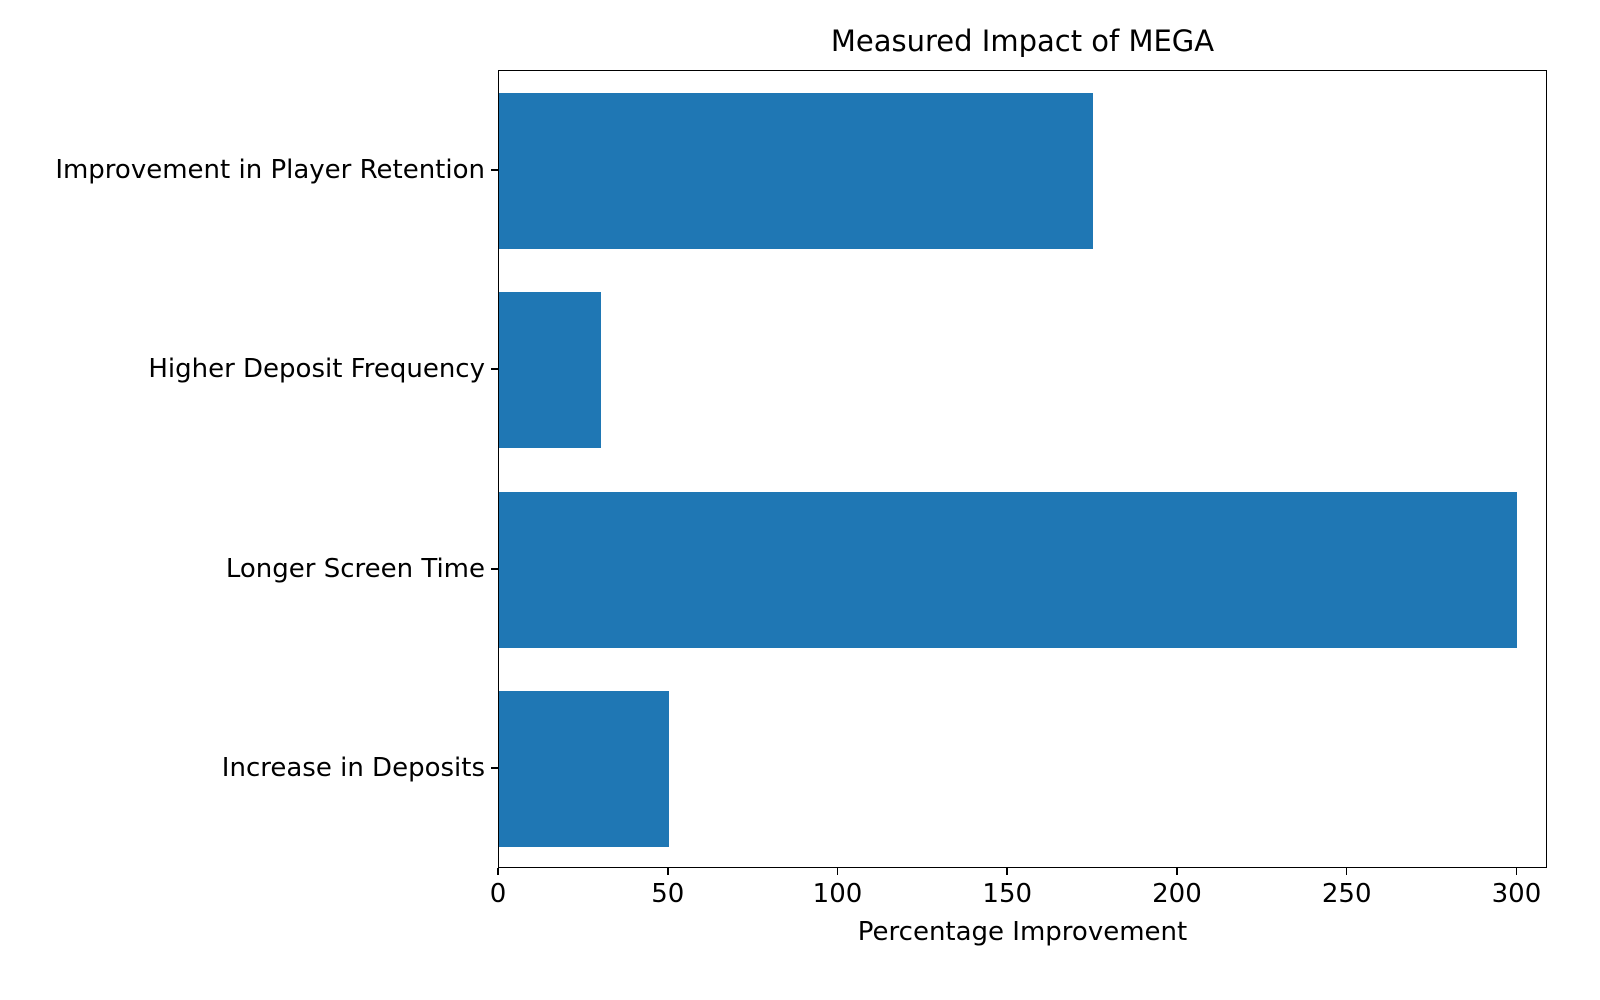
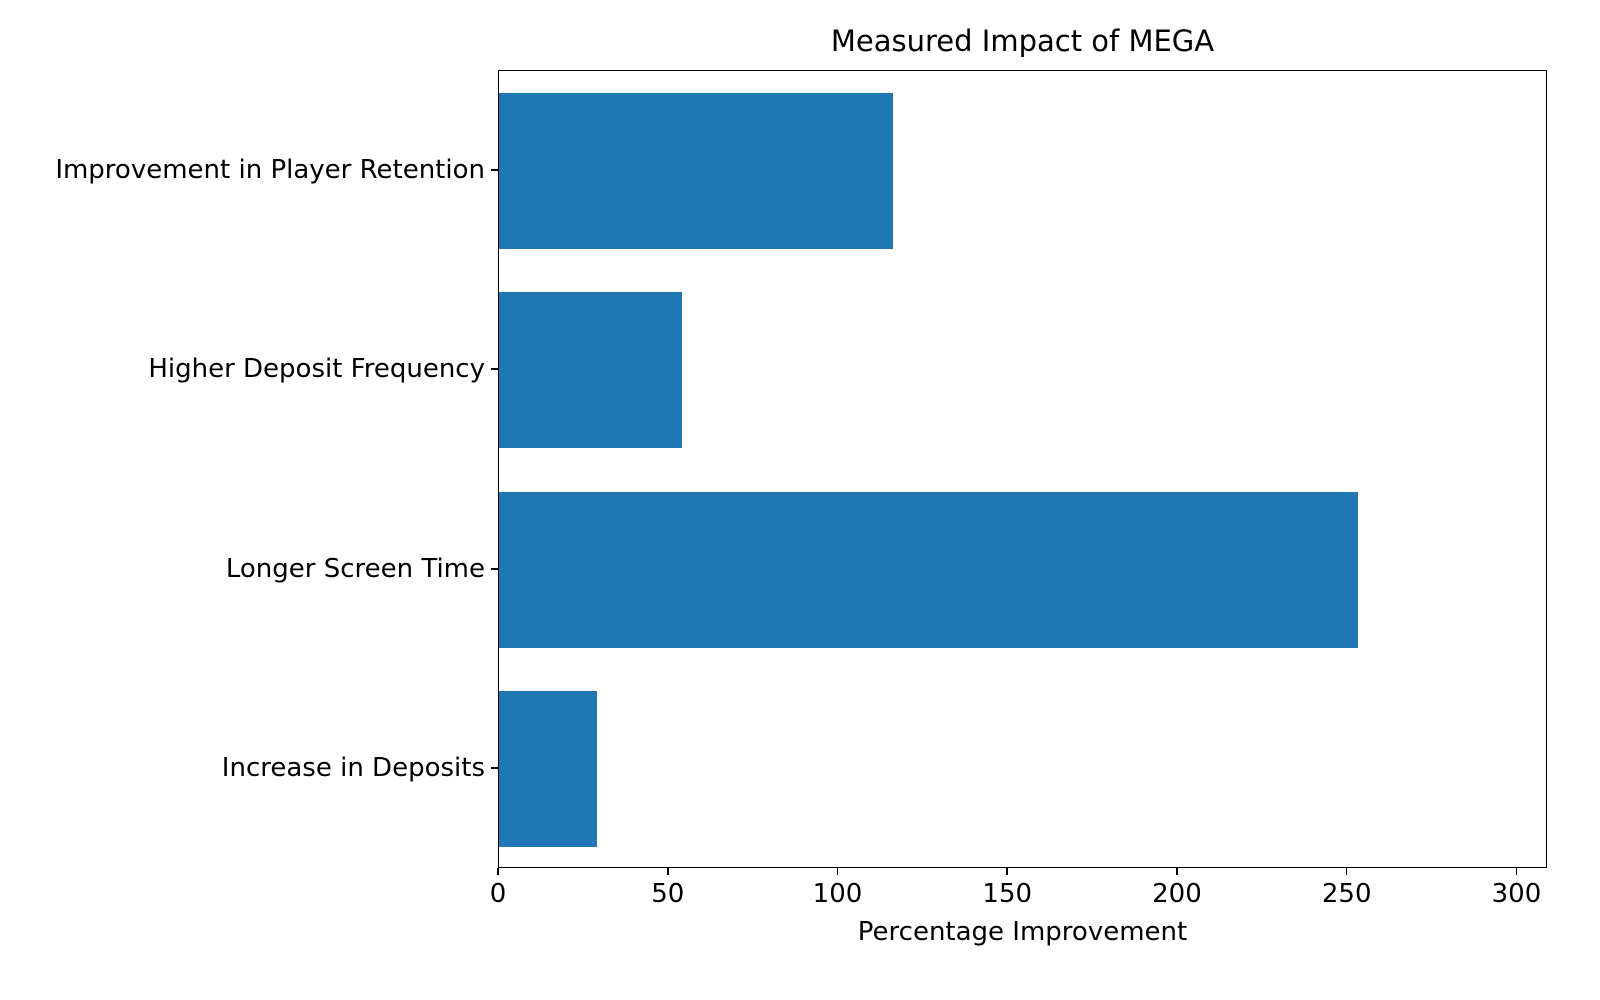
Increase in Deposits: 50 -> 29
Longer Screen Time: 300 -> 253
Higher Deposit Frequency: 30 -> 54
Improvement in Player Retention: 175 -> 116
